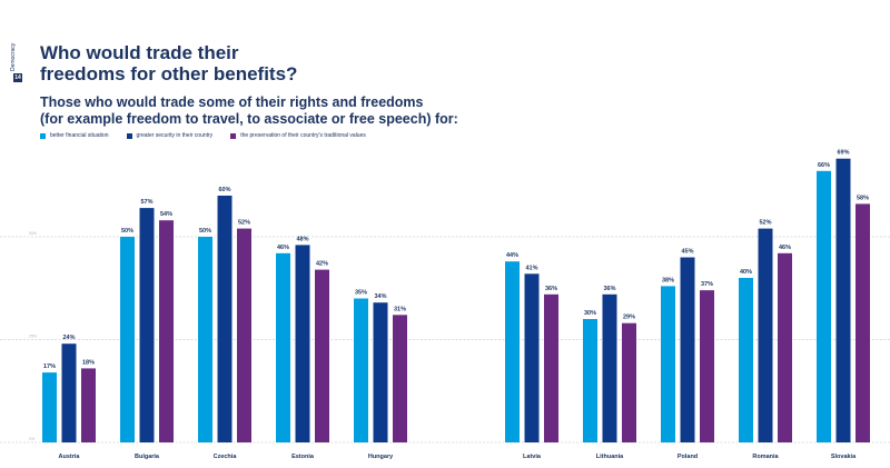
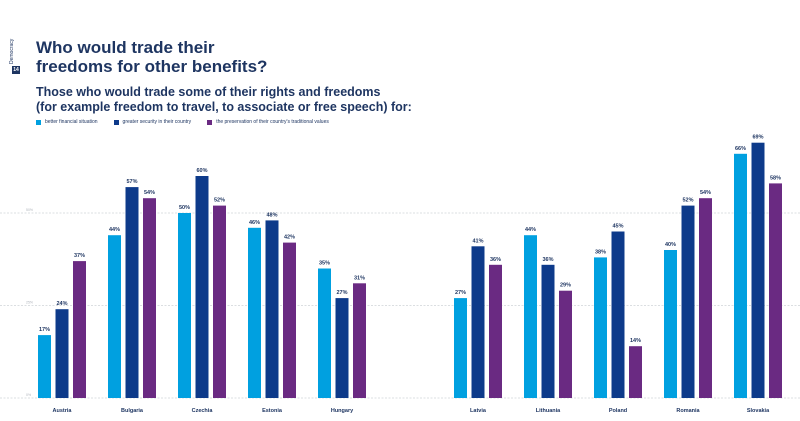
the preservation of their country's traditional values/Austria: 18% -> 37%
better financial situation/Bulgaria: 50% -> 44%
greater security in their country/Hungary: 34% -> 27%
better financial situation/Latvia: 44% -> 27%
better financial situation/Lithuania: 30% -> 44%
the preservation of their country's traditional values/Poland: 37% -> 14%
the preservation of their country's traditional values/Romania: 46% -> 54%
